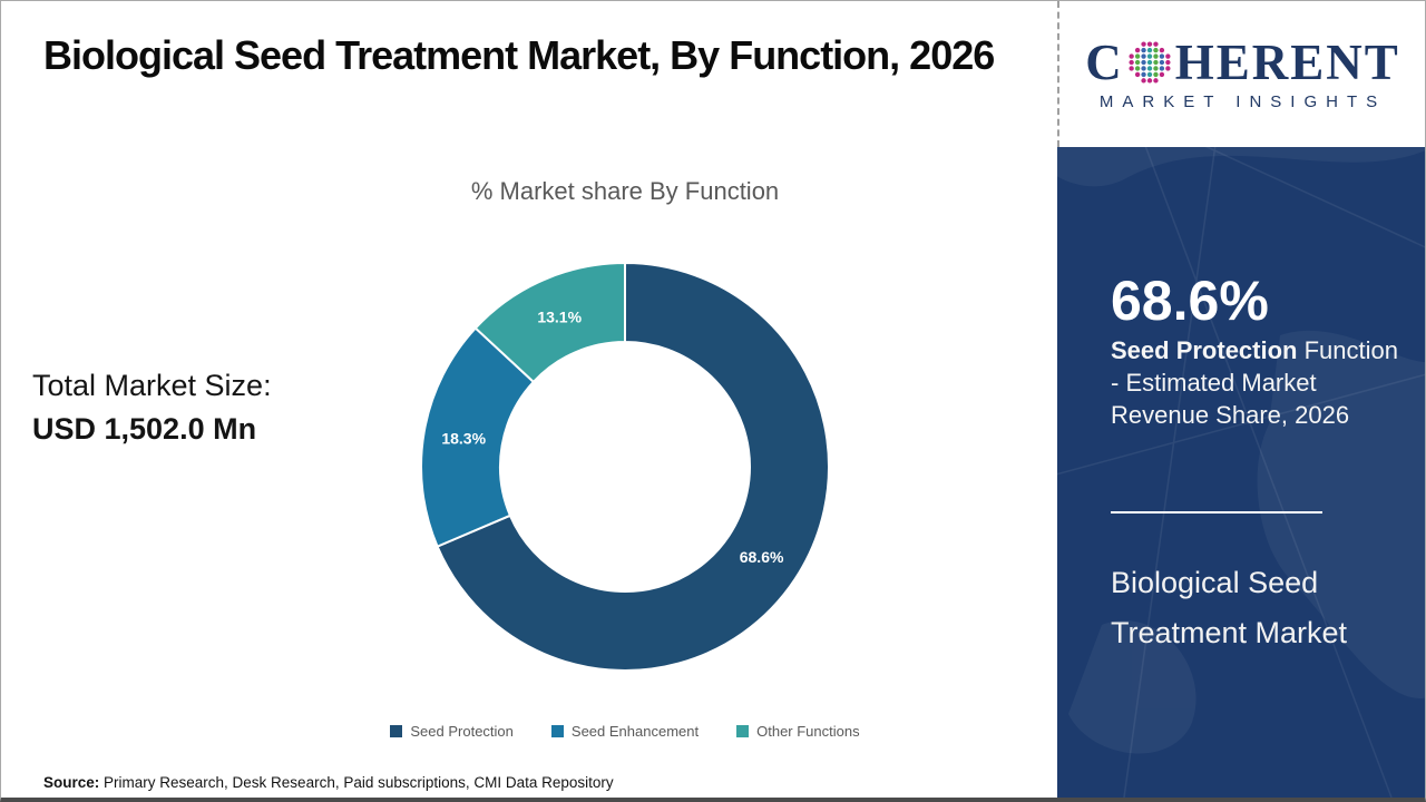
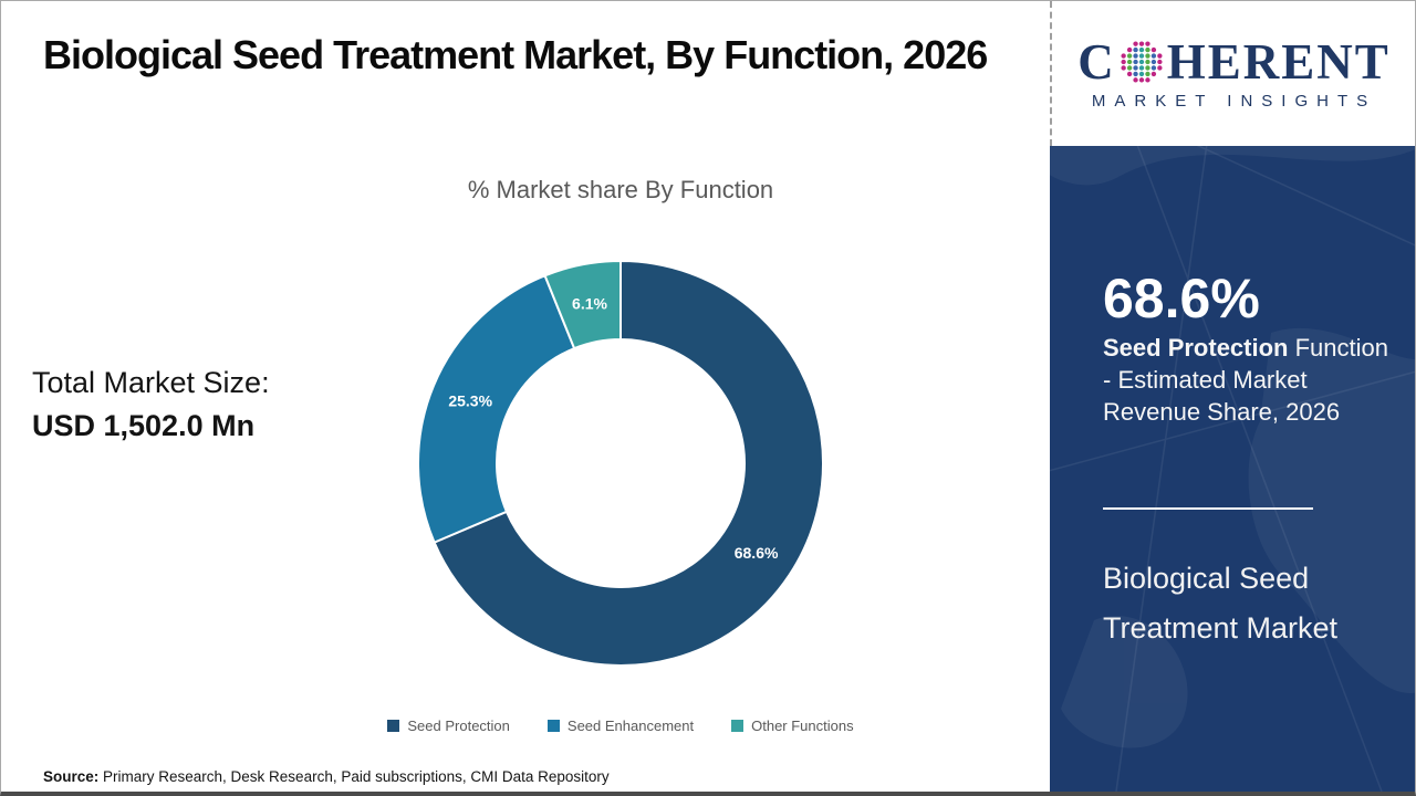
Seed Enhancement: 18.3% -> 25.3%
Other Functions: 13.1% -> 6.1%
